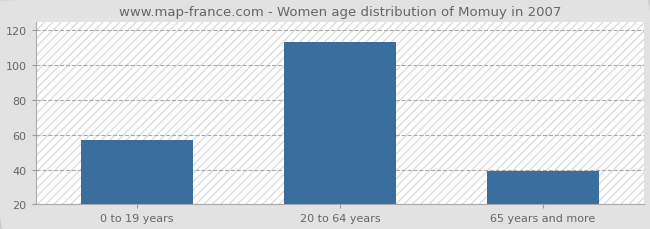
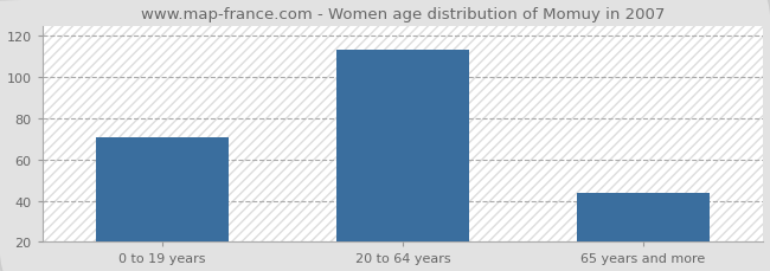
0 to 19 years: 57 -> 71
65 years and more: 39 -> 44
